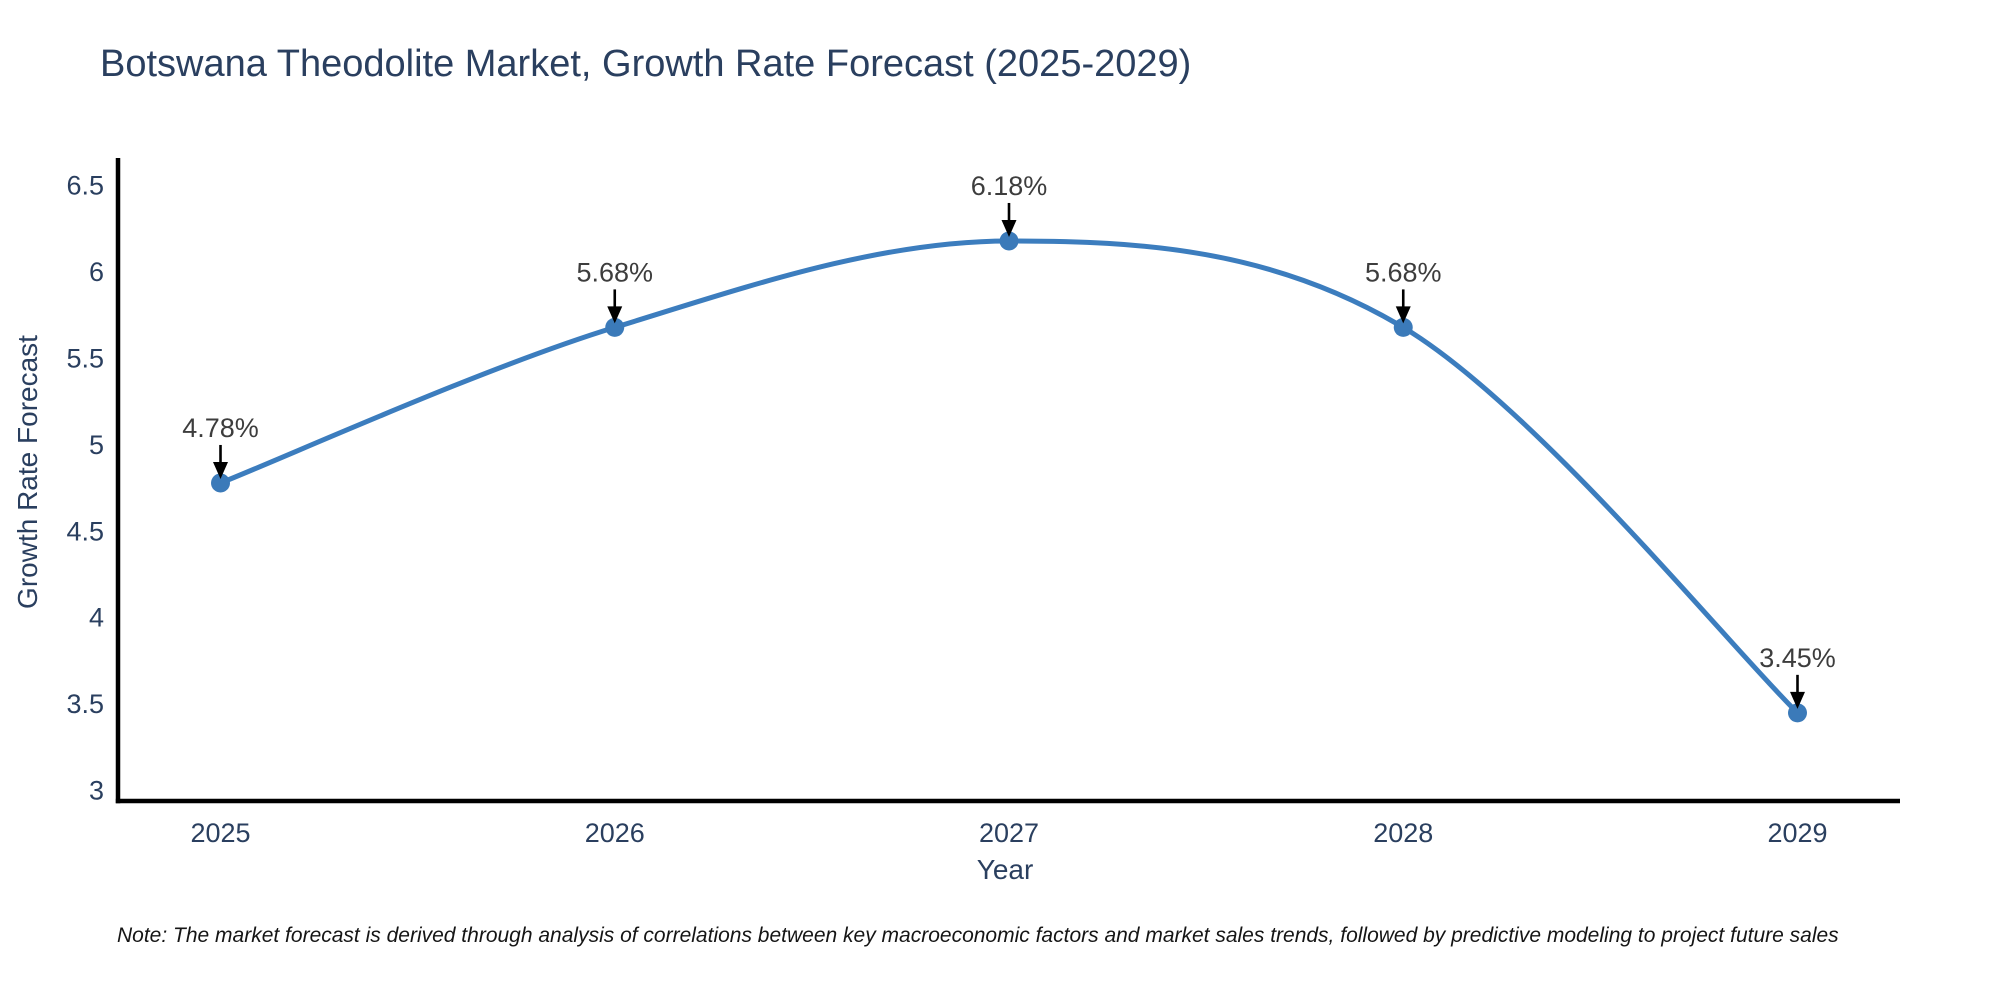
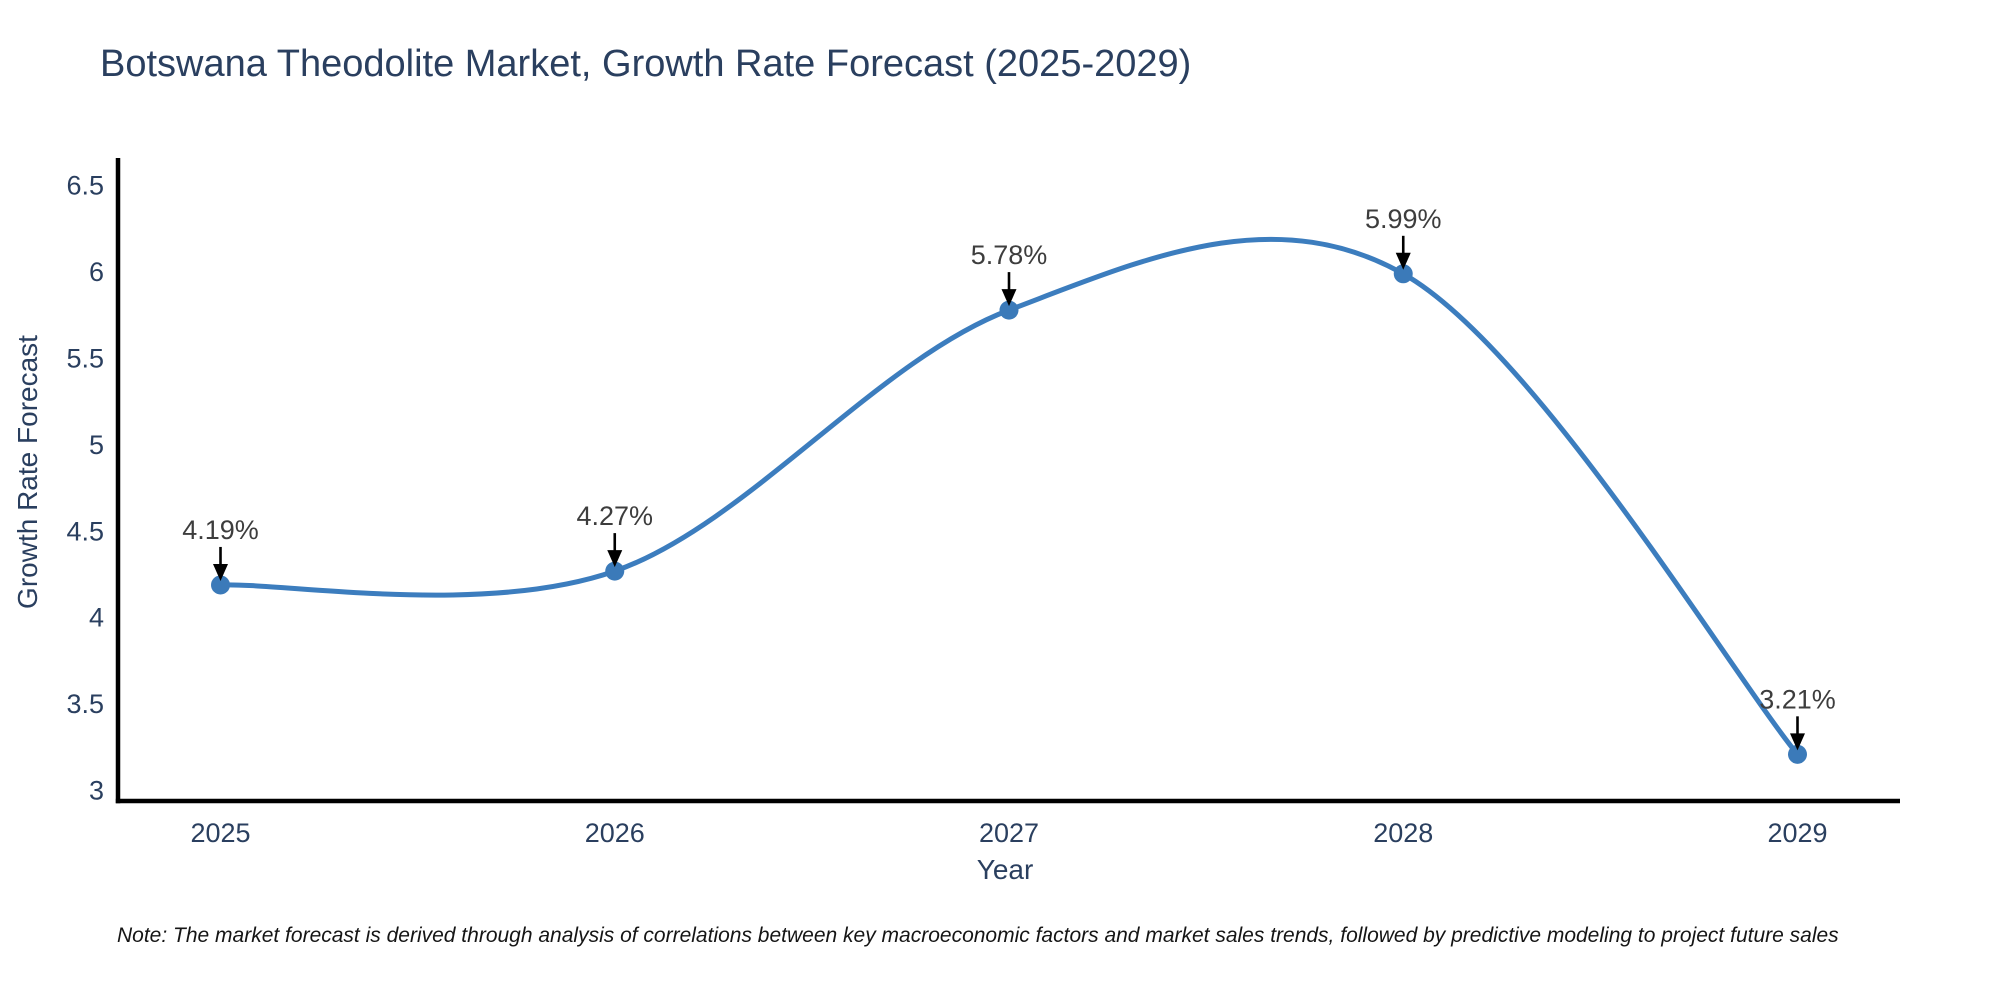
2025: 4.78% -> 4.19%
2026: 5.68% -> 4.27%
2027: 6.18% -> 5.78%
2028: 5.68% -> 5.99%
2029: 3.45% -> 3.21%
